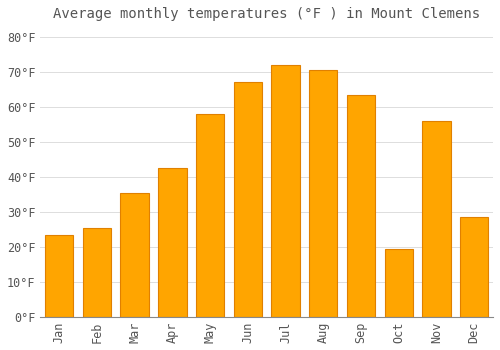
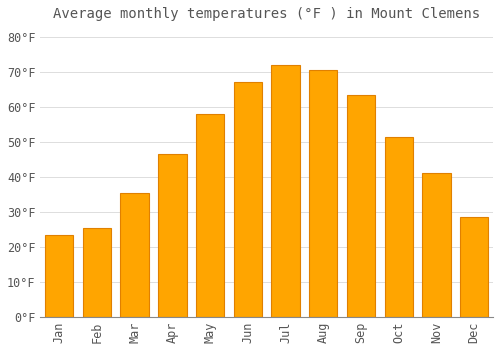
Apr: 42.5°F -> 46.5°F
Oct: 19.5°F -> 51.5°F
Nov: 56.0°F -> 41.0°F
